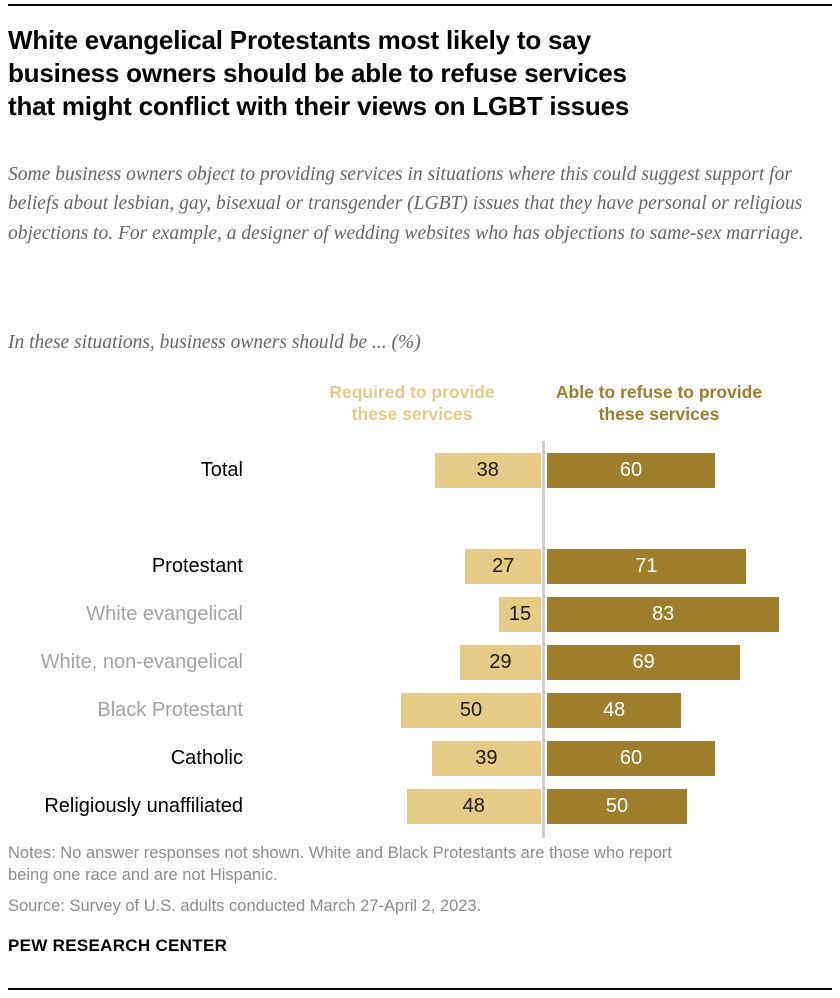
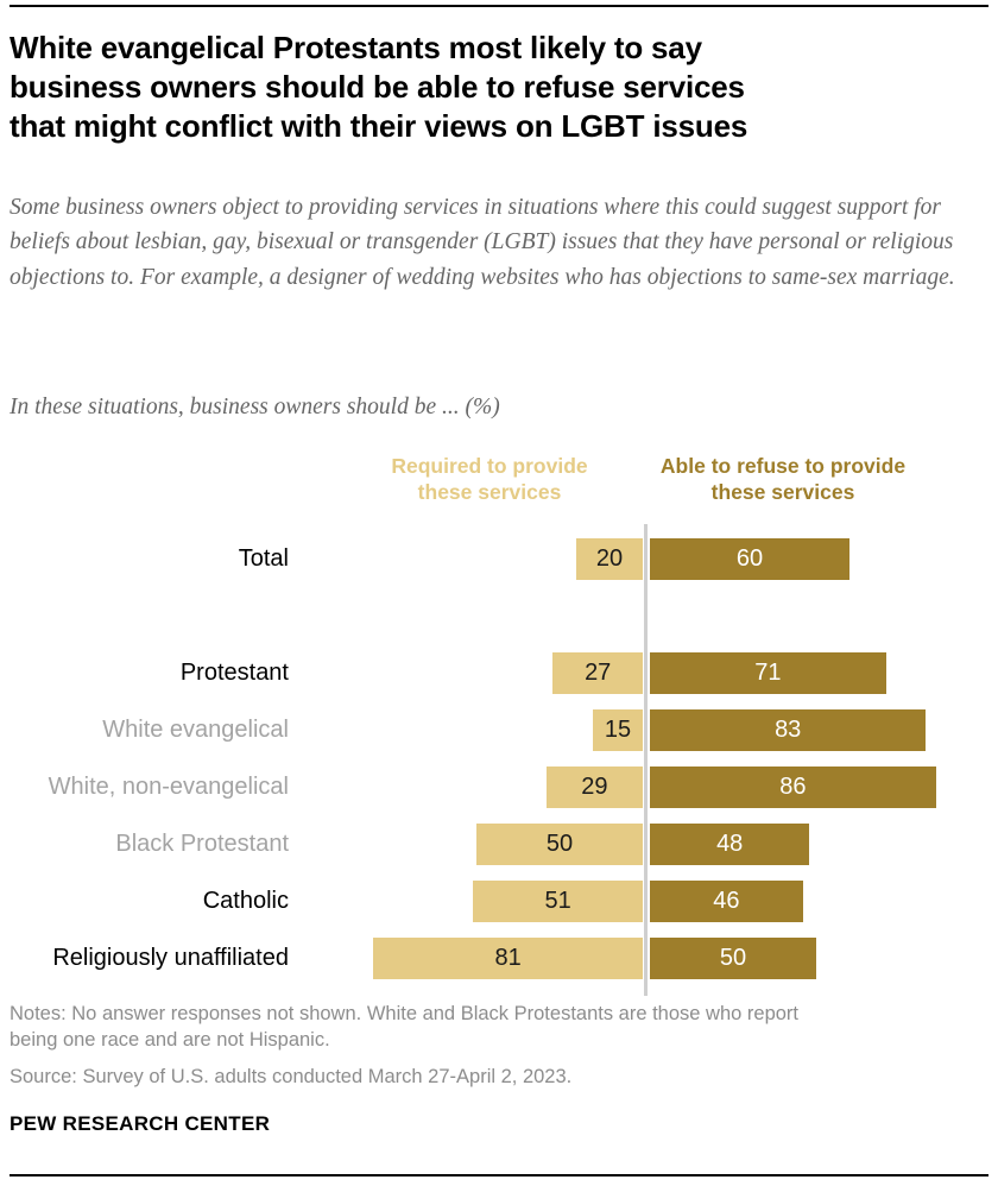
Required to provide these services/Total: 38 -> 20
Able to refuse to provide these services/White, non-evangelical: 69 -> 86
Required to provide these services/Catholic: 39 -> 51
Able to refuse to provide these services/Catholic: 60 -> 46
Required to provide these services/Religiously unaffiliated: 48 -> 81
